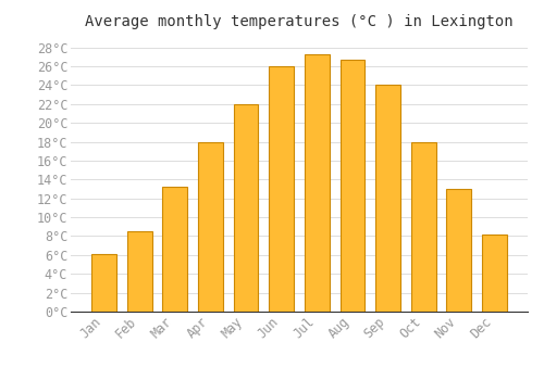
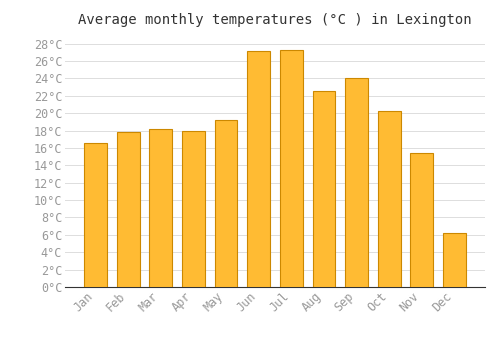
Jan: 6.1°C -> 16.6°C
Feb: 8.5°C -> 17.8°C
Mar: 13.2°C -> 18.2°C
May: 22.0°C -> 19.2°C
Jun: 26.0°C -> 27.2°C
Aug: 26.7°C -> 22.6°C
Oct: 18.0°C -> 20.2°C
Nov: 13.0°C -> 15.4°C
Dec: 8.2°C -> 6.2°C
